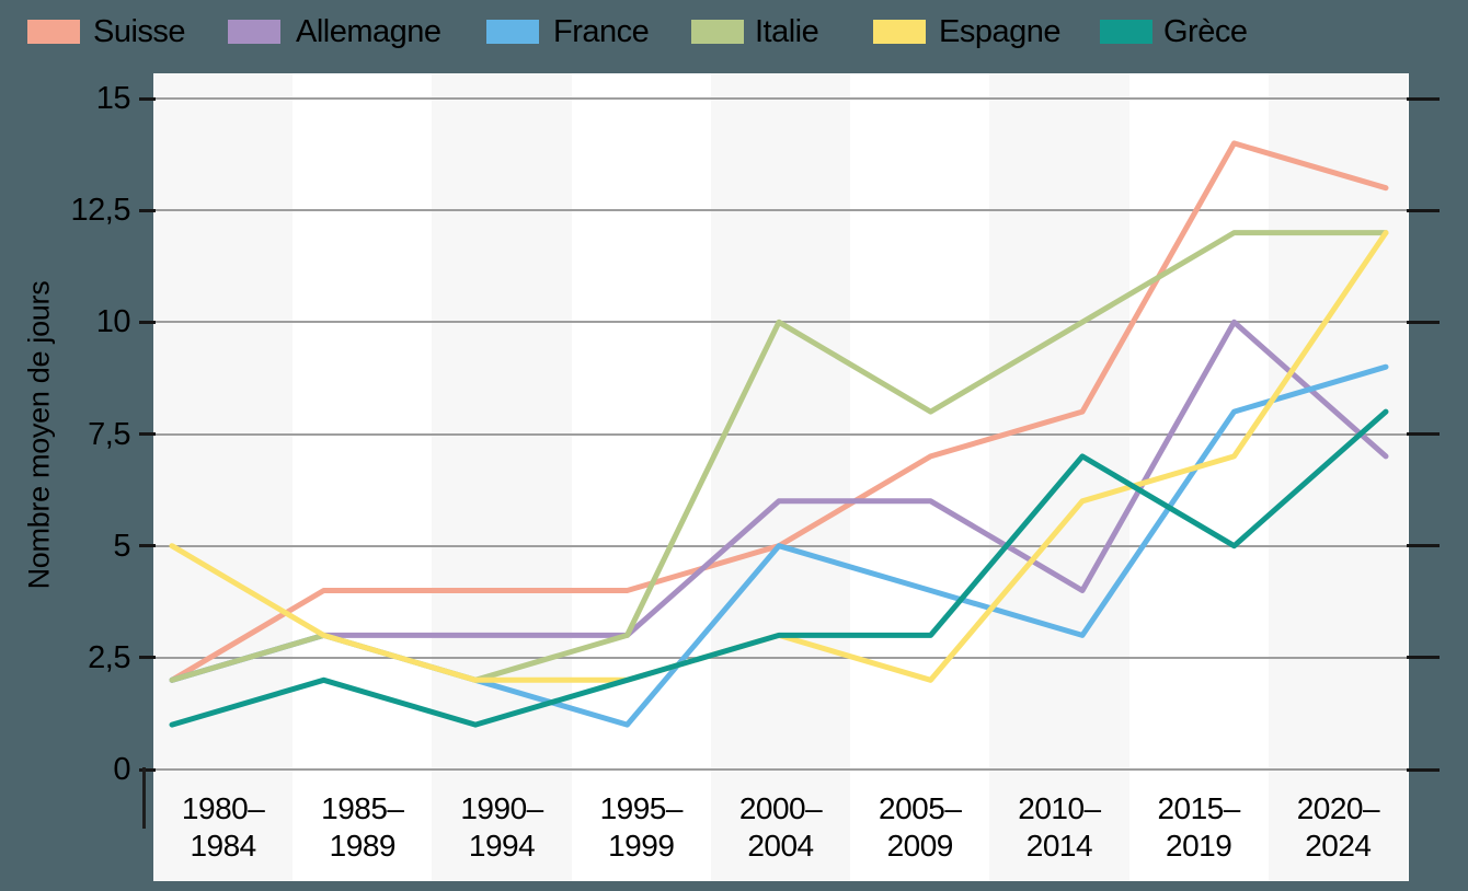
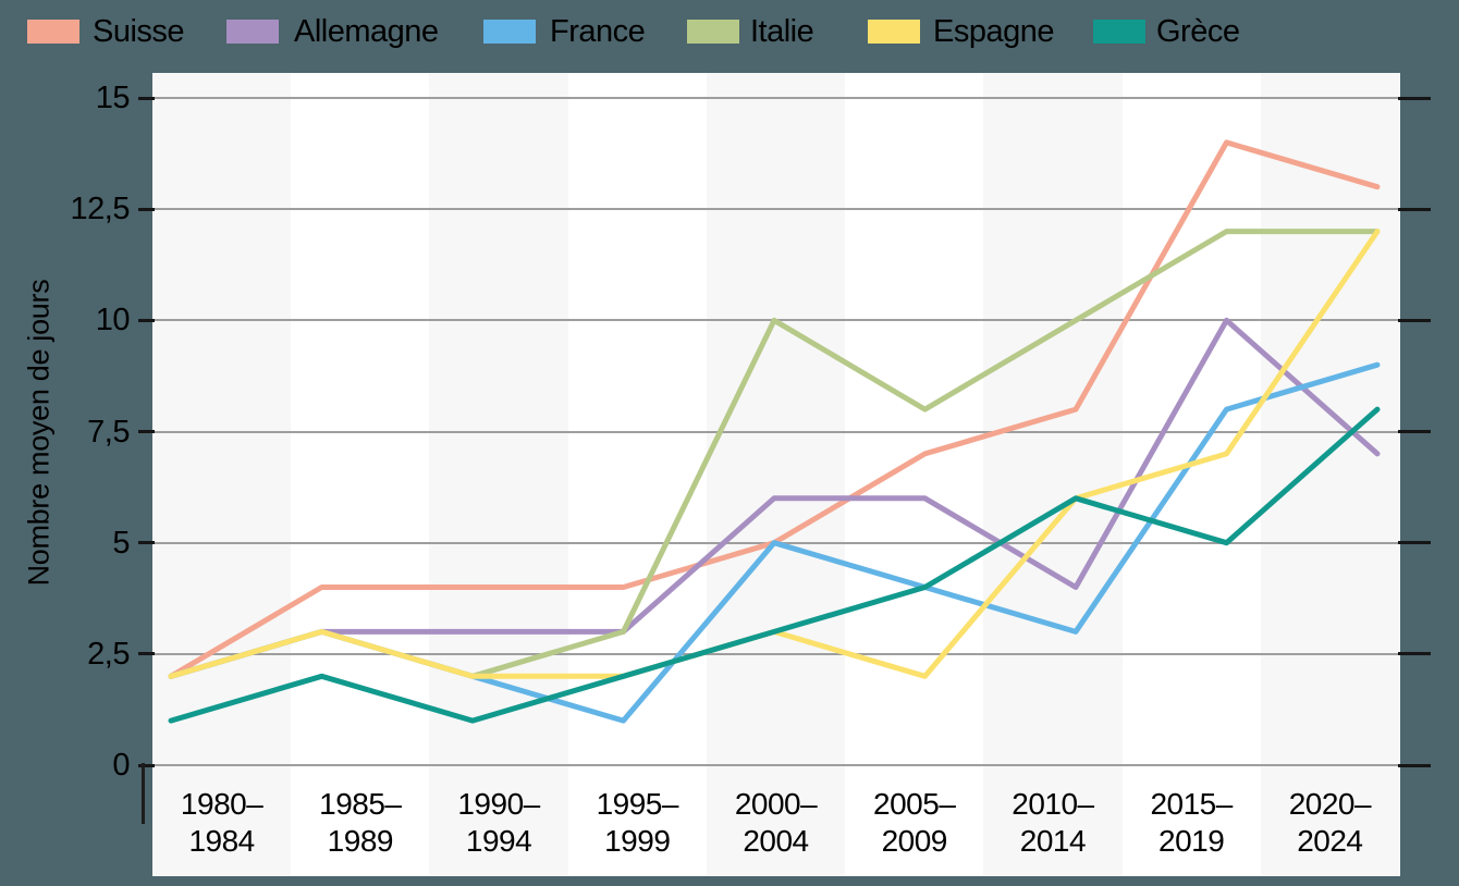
Espagne/1980–1984: 5 -> 2
Grèce/2005–2009: 3 -> 4
Grèce/2010–2014: 7 -> 6
